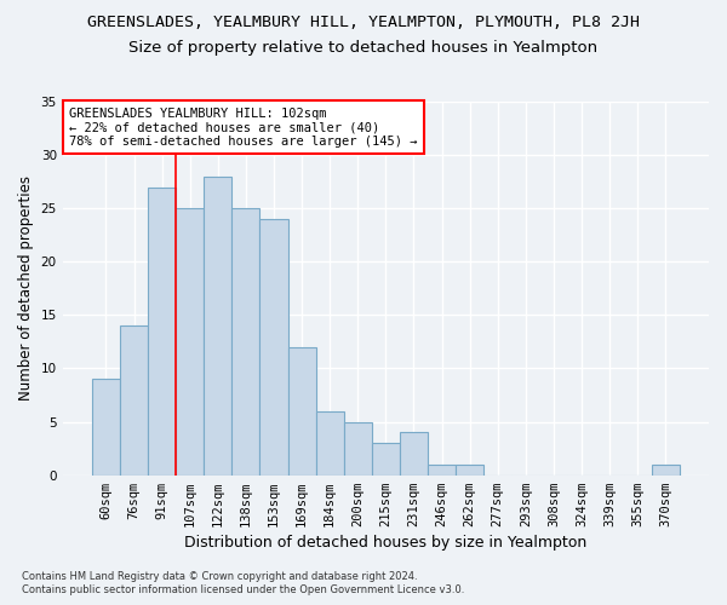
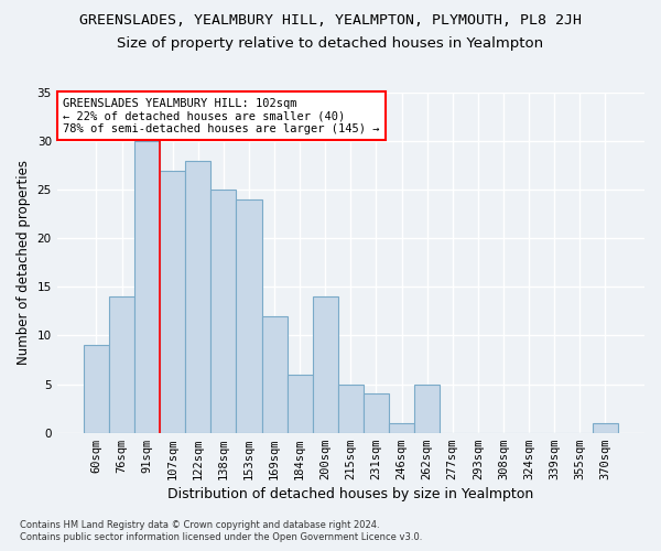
91sqm: 27 -> 30
107sqm: 25 -> 27
200sqm: 5 -> 14
215sqm: 3 -> 5
262sqm: 1 -> 5
